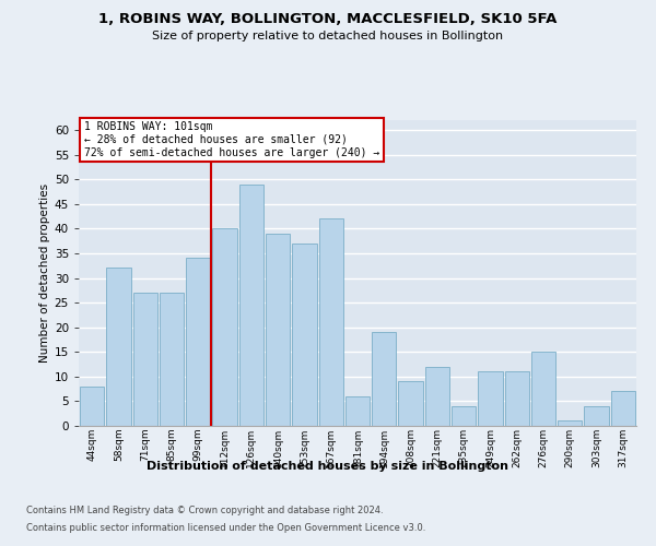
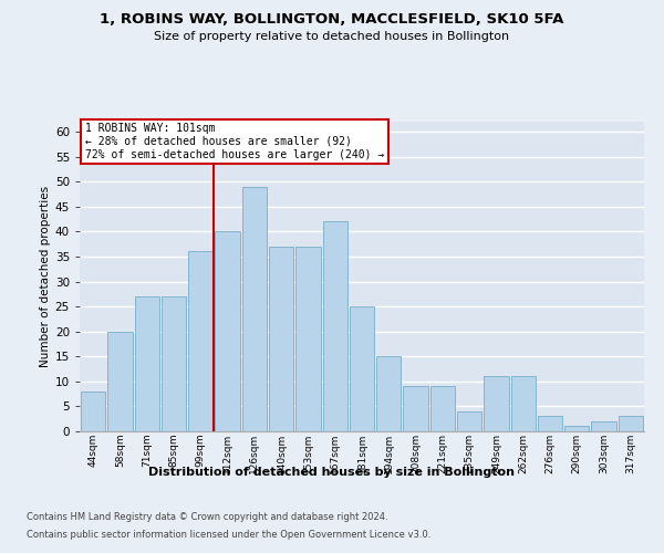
58sqm: 32 -> 20
99sqm: 34 -> 36
140sqm: 39 -> 37
181sqm: 6 -> 25
194sqm: 19 -> 15
221sqm: 12 -> 9
276sqm: 15 -> 3
303sqm: 4 -> 2
317sqm: 7 -> 3
